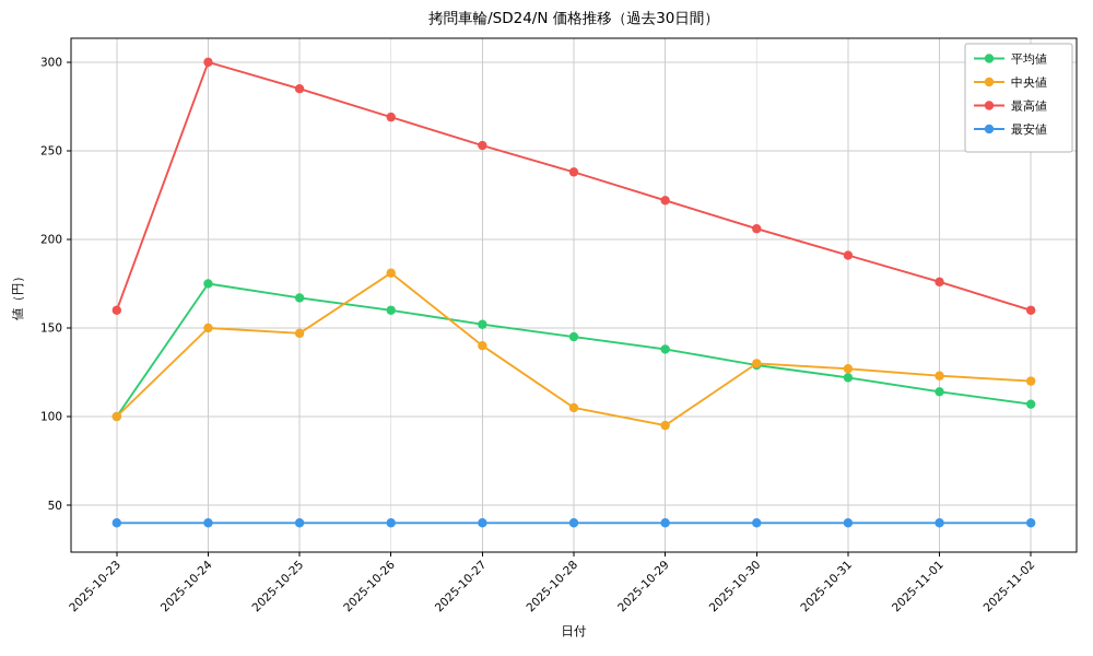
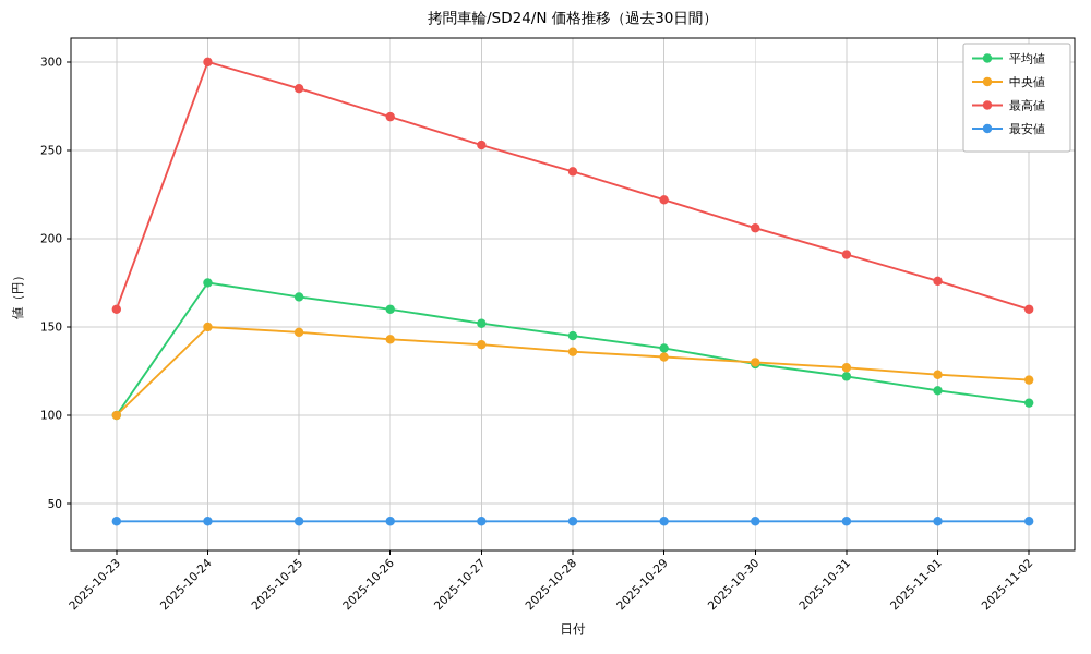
中央値/2025-10-26: 181 -> 143
中央値/2025-10-28: 105 -> 136
中央値/2025-10-29: 95 -> 133
